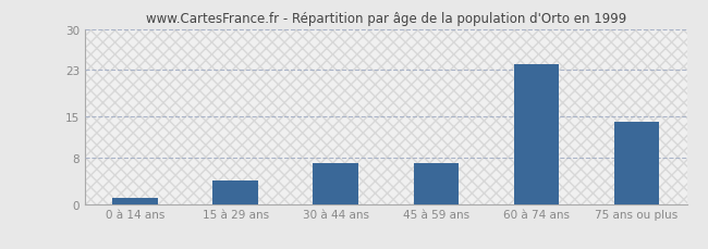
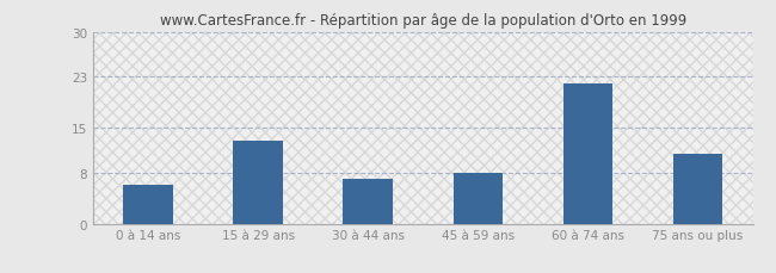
0 à 14 ans: 1 -> 6
15 à 29 ans: 4 -> 13
45 à 59 ans: 7 -> 8
60 à 74 ans: 24 -> 22
75 ans ou plus: 14 -> 11
